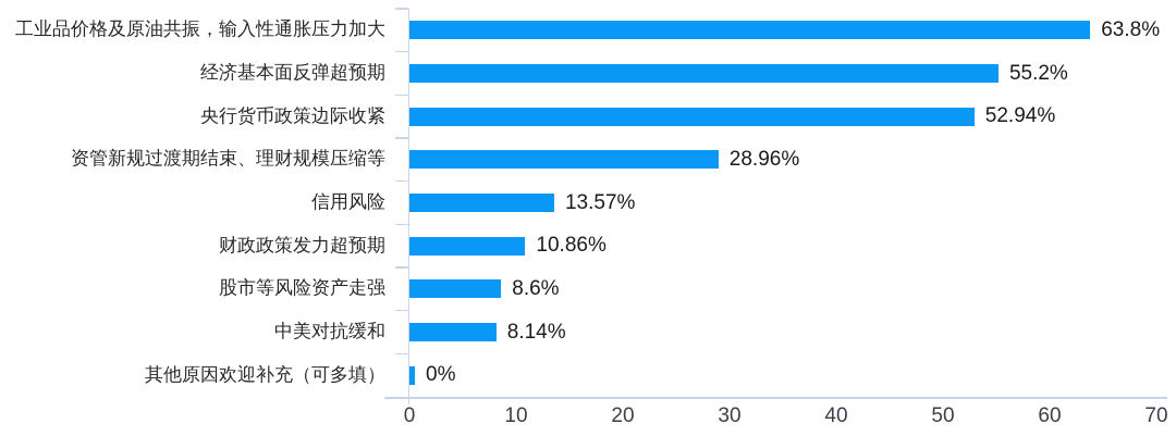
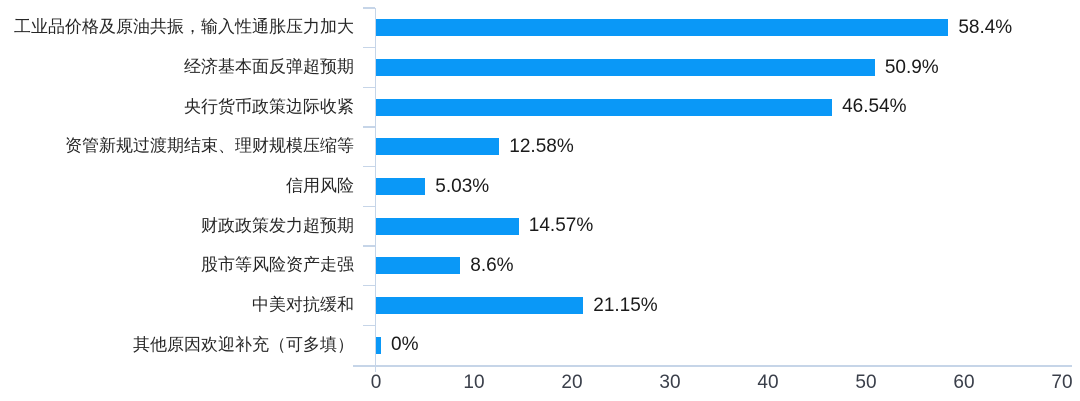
工业品价格及原油共振，输入性通胀压力加大: 63.8% -> 58.4%
经济基本面反弹超预期: 55.2% -> 50.9%
央行货币政策边际收紧: 52.94% -> 46.54%
资管新规过渡期结束、理财规模压缩等: 28.96% -> 12.58%
信用风险: 13.57% -> 5.03%
财政政策发力超预期: 10.86% -> 14.57%
中美对抗缓和: 8.14% -> 21.15%
